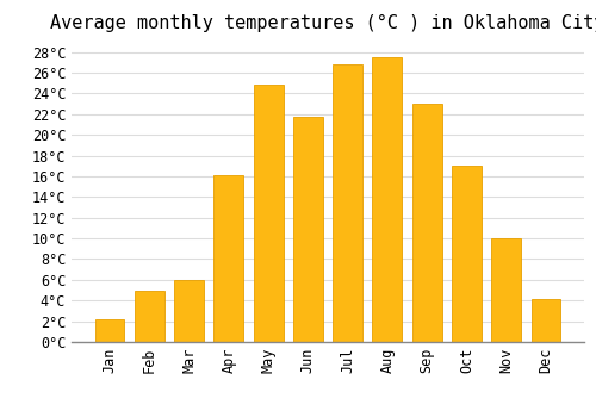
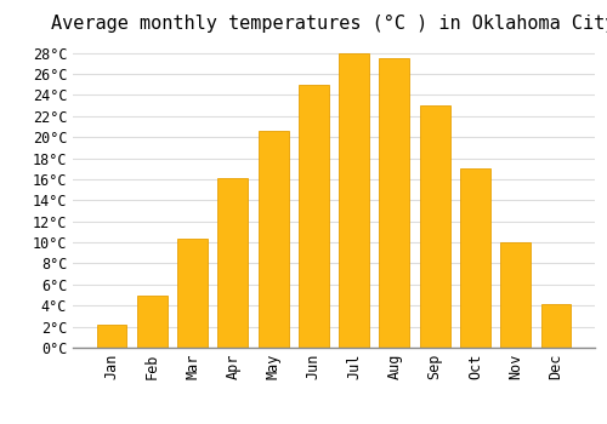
Mar: 6.0°C -> 10.3°C
May: 24.8°C -> 20.6°C
Jun: 21.8°C -> 25.0°C
Jul: 26.8°C -> 28.0°C
